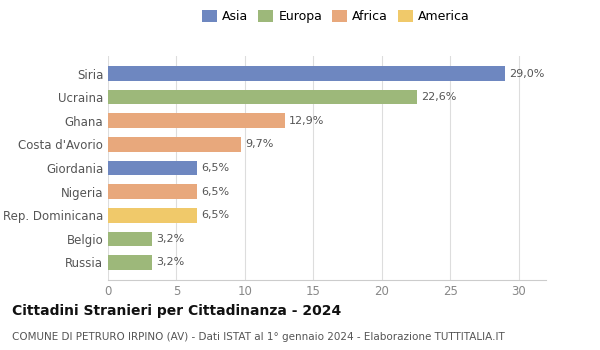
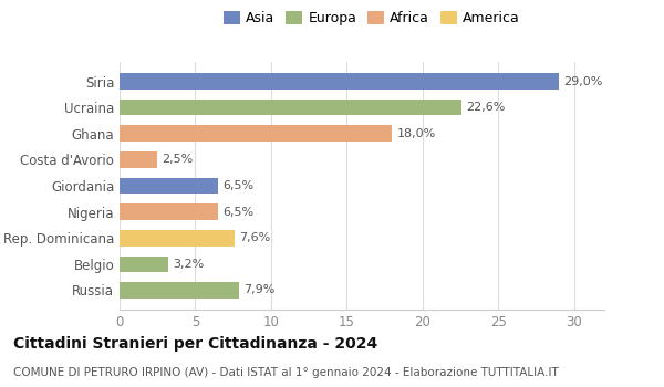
Ghana: 12,9% -> 18,0%
Costa d'Avorio: 9,7% -> 2,5%
Rep. Dominicana: 6,5% -> 7,6%
Russia: 3,2% -> 7,9%
